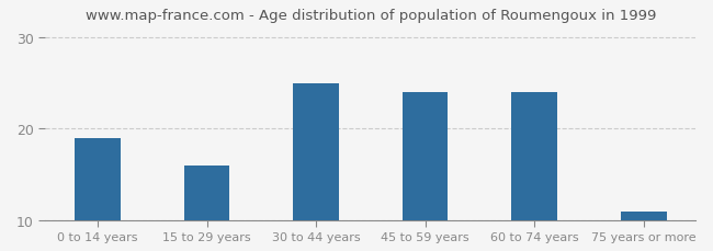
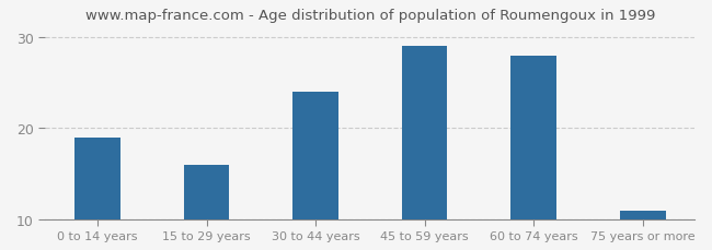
30 to 44 years: 25 -> 24
45 to 59 years: 24 -> 29
60 to 74 years: 24 -> 28
